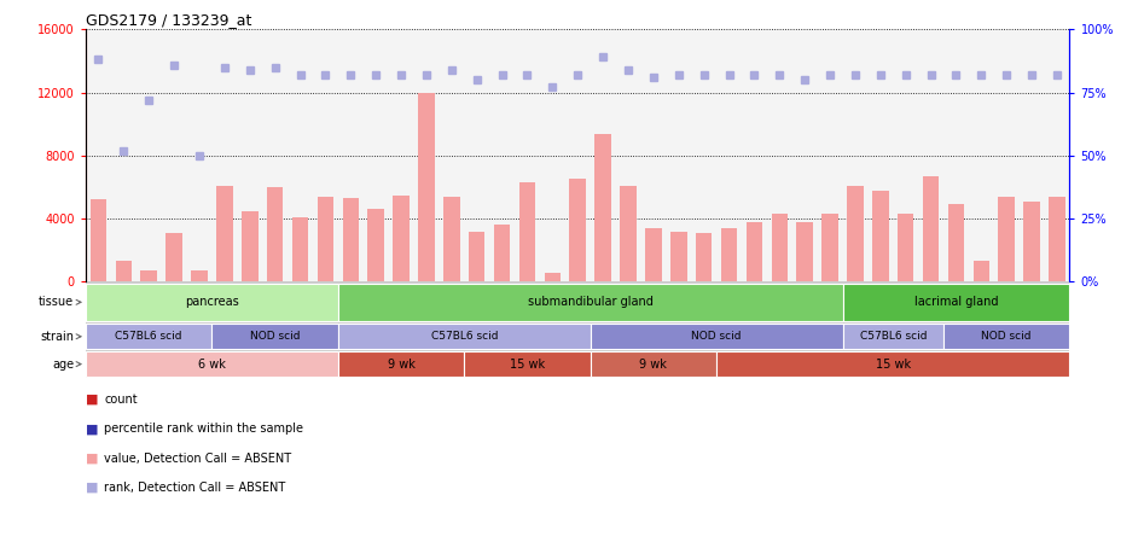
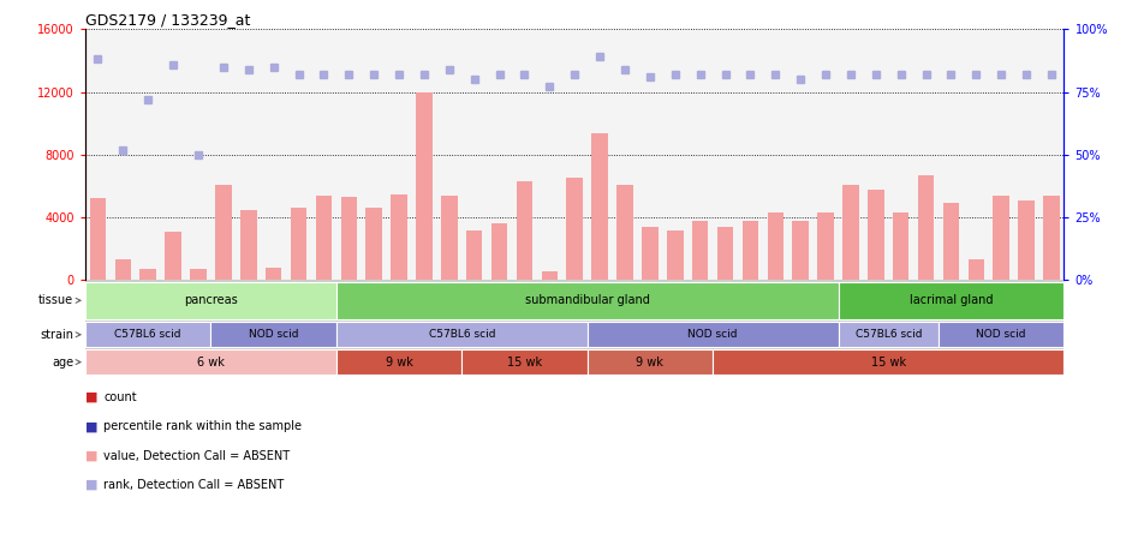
GSM111379: 6000 -> 800
GSM111380: 4100 -> 4600
GSM111391: 3100 -> 3800
